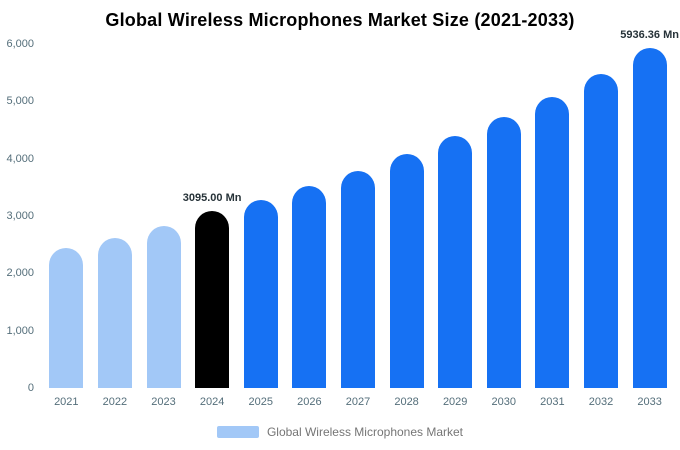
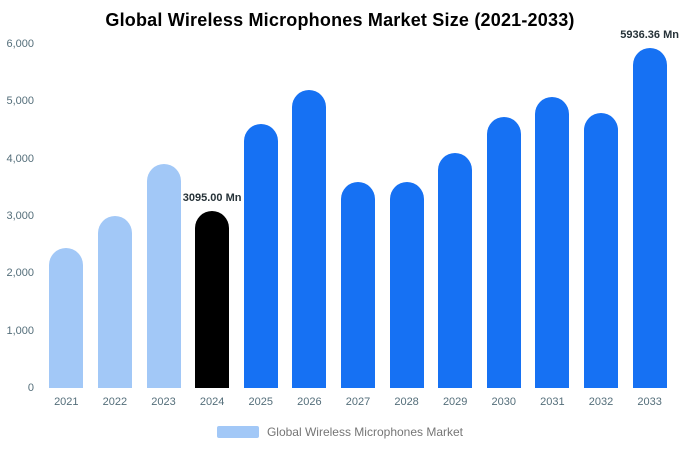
2022: 2600 -> 3000
2023: 2800 -> 3900
2025: 3300 -> 4600
2026: 3500 -> 5200
2027: 3800 -> 3600
2028: 4100 -> 3600
2029: 4400 -> 4100
2032: 5500 -> 4800
